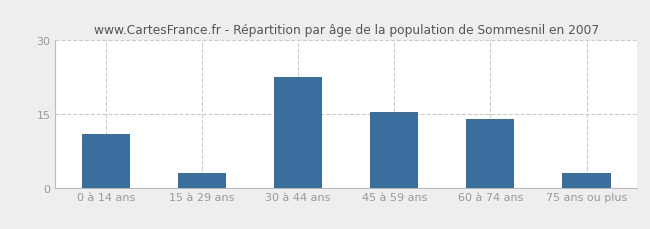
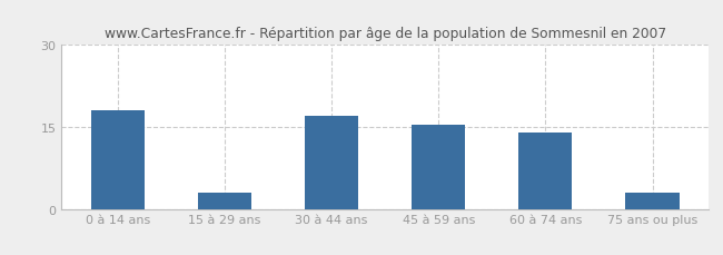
0 à 14 ans: 11.0 -> 18.0
30 à 44 ans: 22.5 -> 17.0
